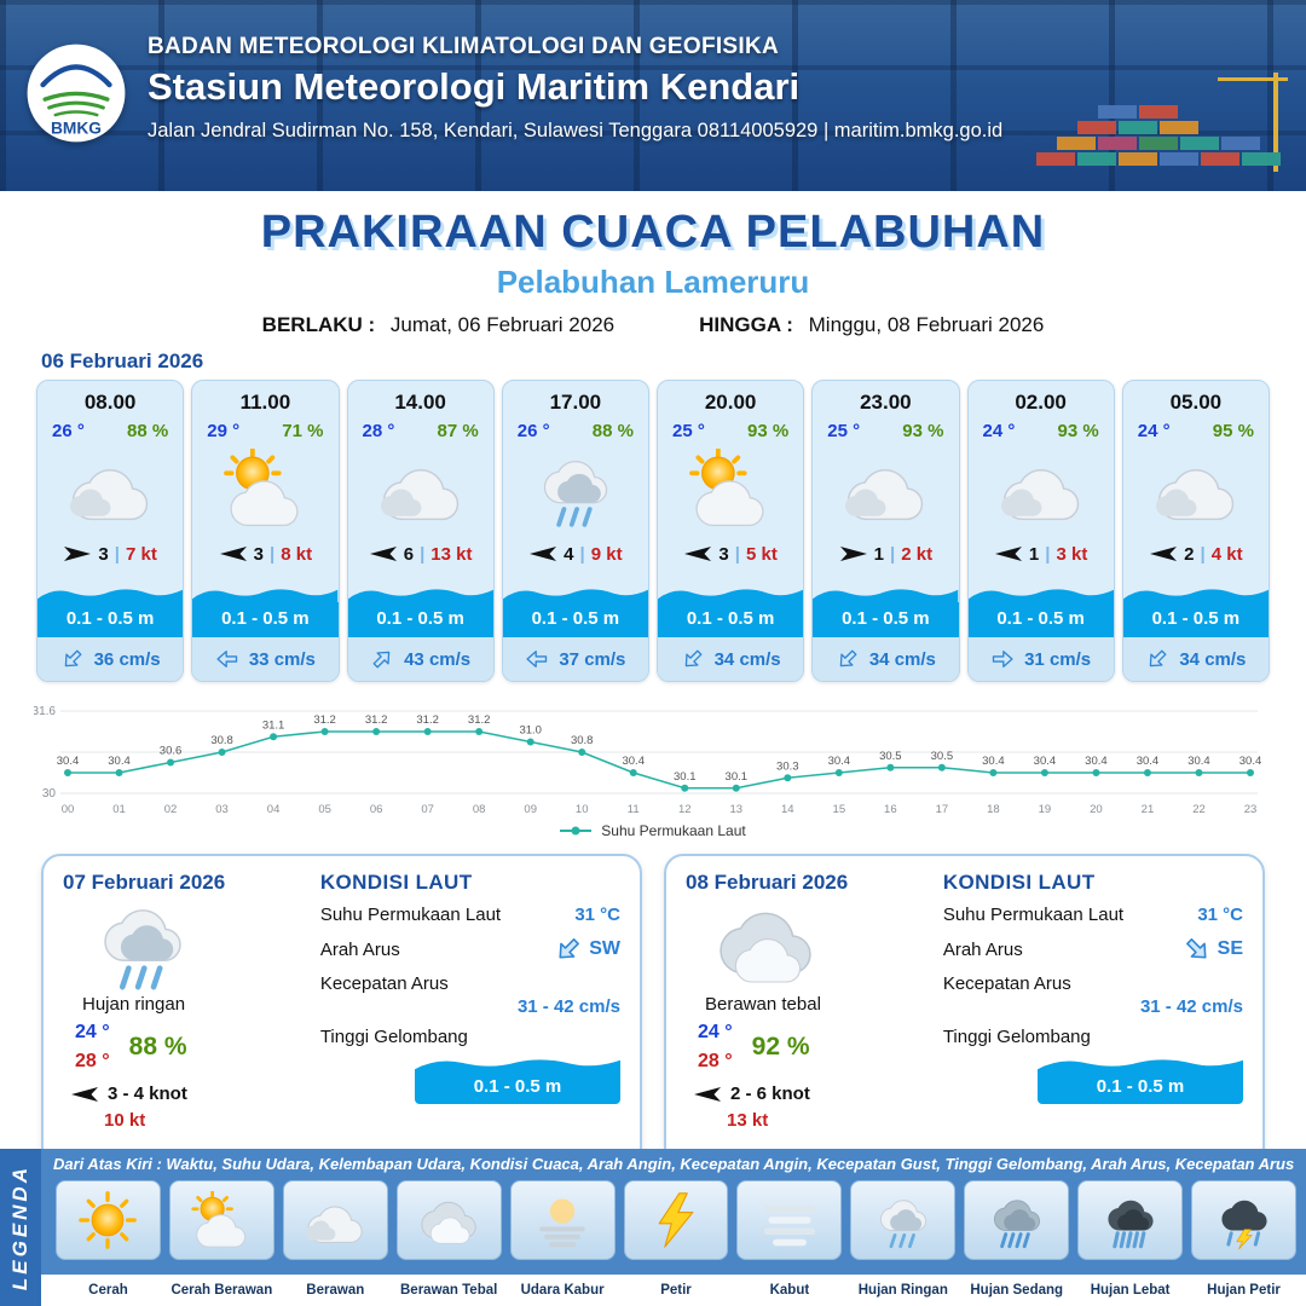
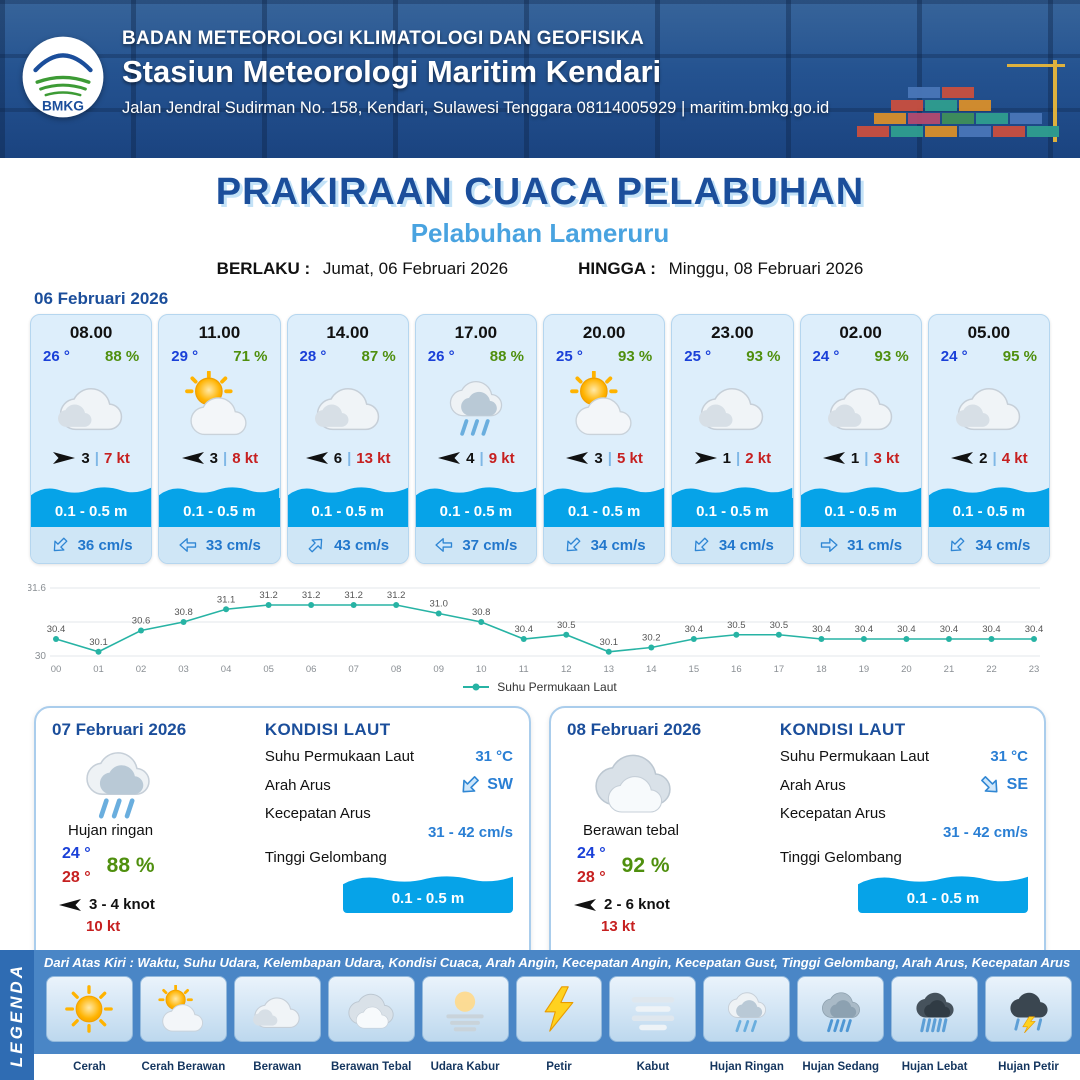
01: 30.4 -> 30.1
12: 30.1 -> 30.5
14: 30.3 -> 30.2
